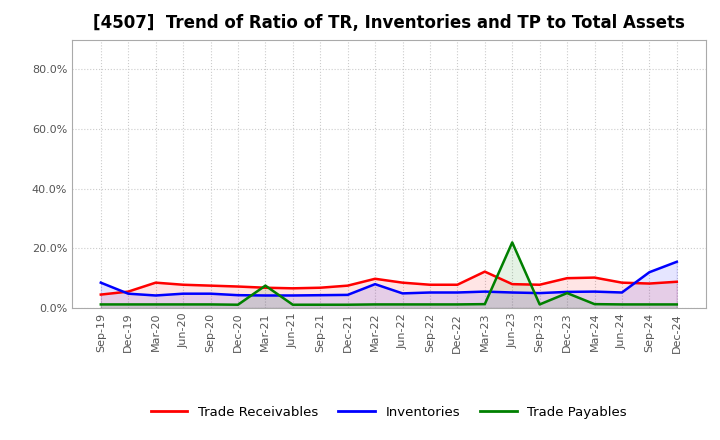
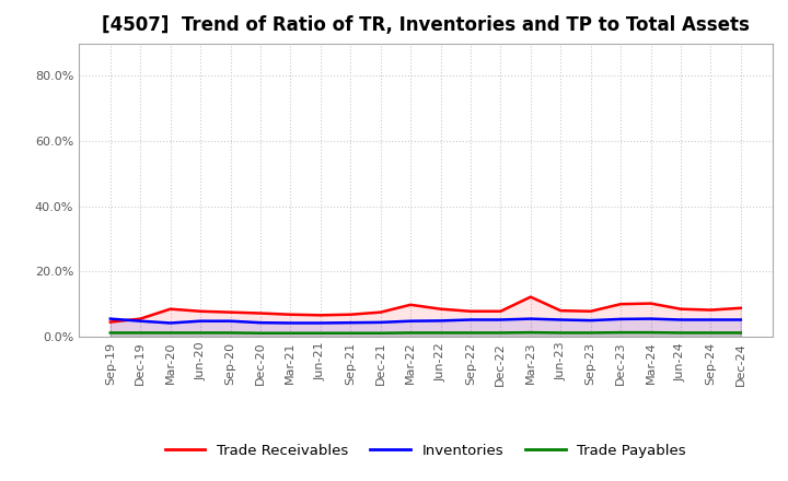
Inventories/Sep-19: 8.5% -> 5.5%
Trade Payables/Mar-21: 7.5% -> 1.1%
Inventories/Mar-22: 8.0% -> 4.8%
Trade Payables/Jun-23: 22.0% -> 1.2%
Trade Payables/Dec-23: 5.0% -> 1.3%
Inventories/Sep-24: 12.0% -> 5.2%
Inventories/Dec-24: 15.5% -> 5.2%
